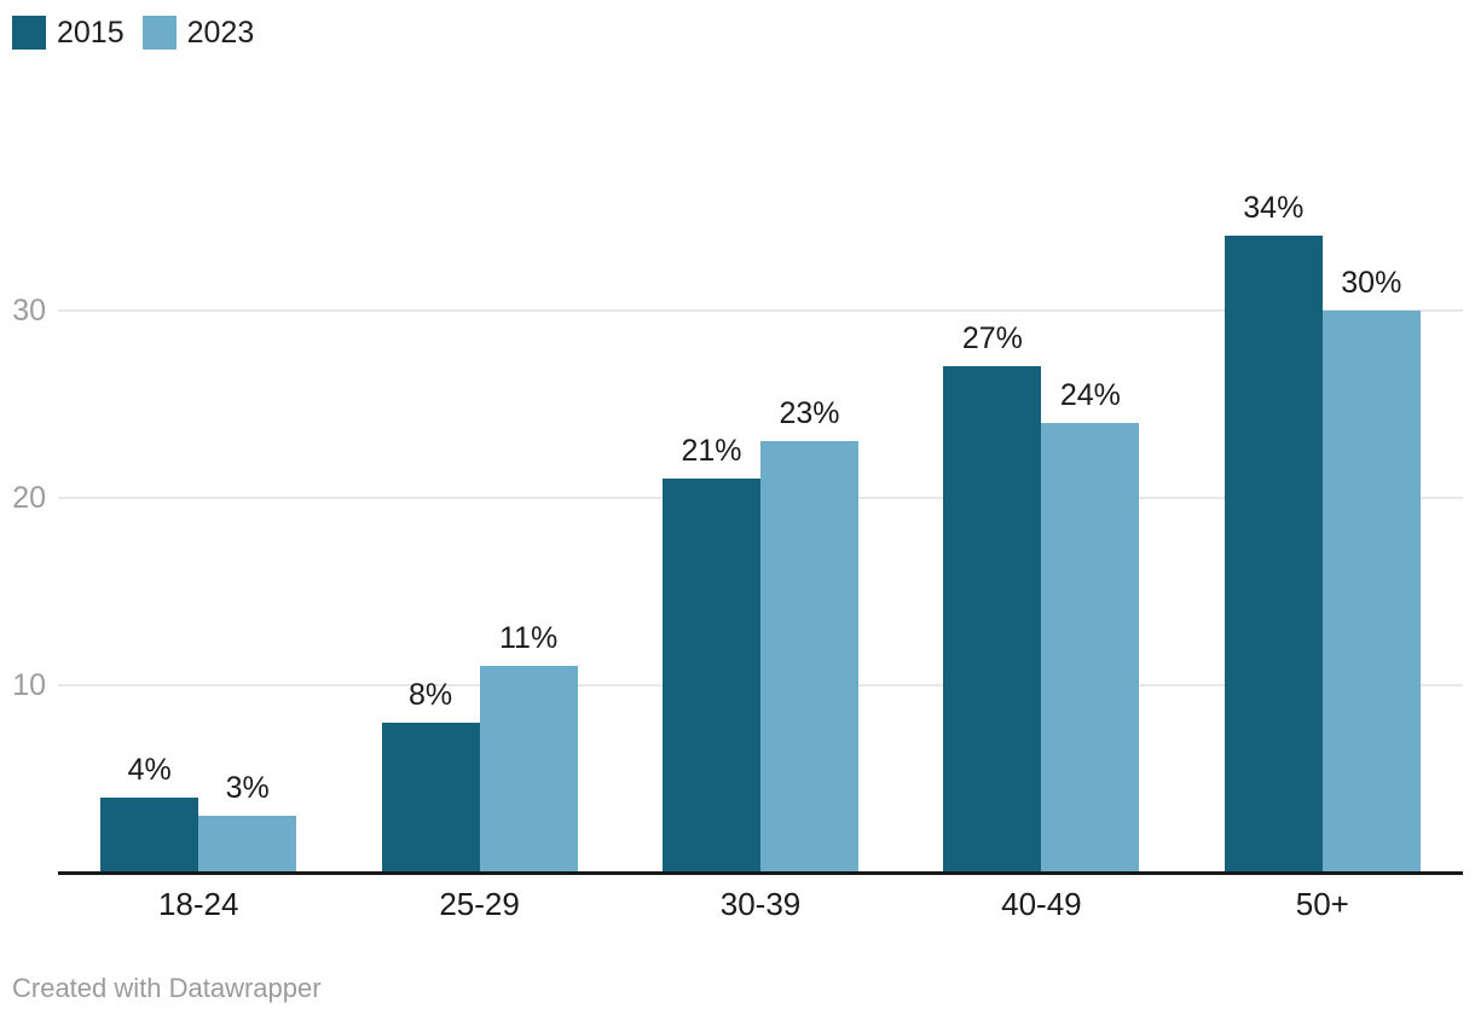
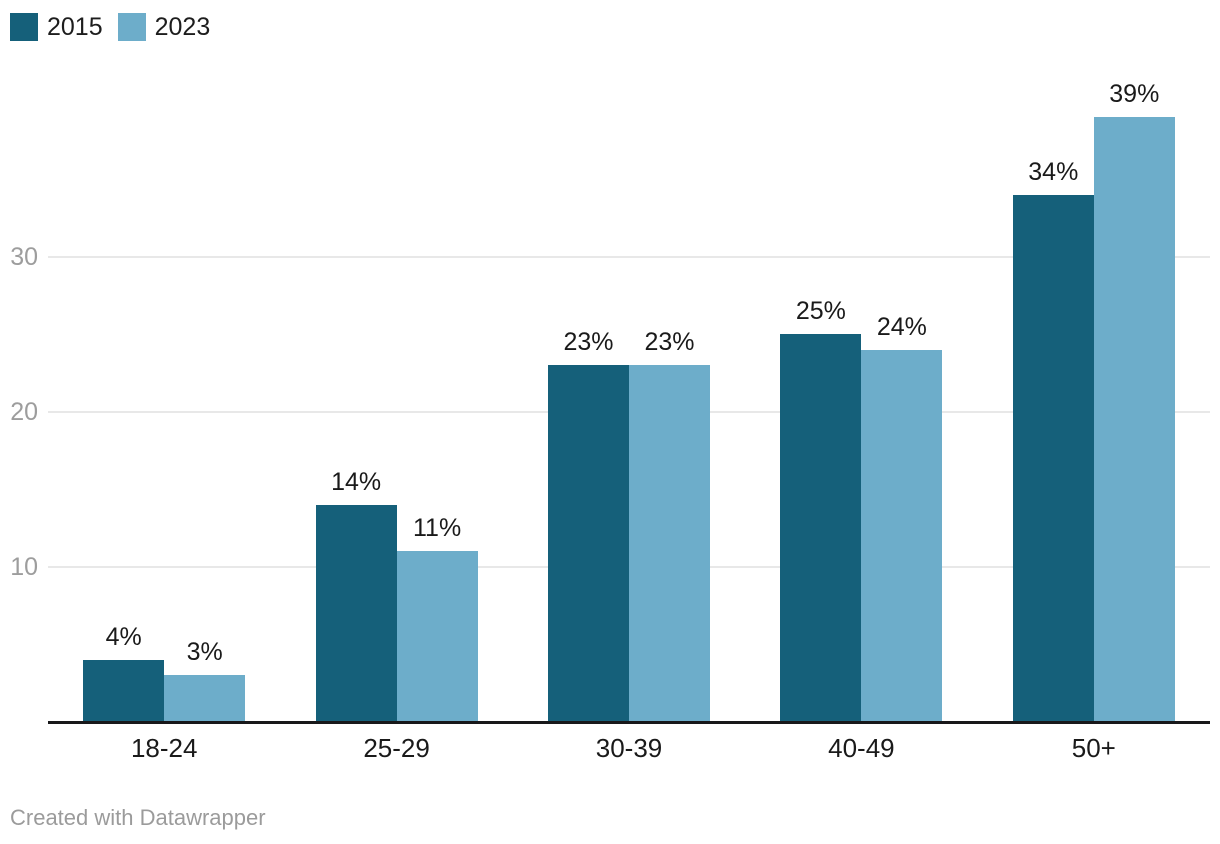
2015/25-29: 8% -> 14%
2015/30-39: 21% -> 23%
2015/40-49: 27% -> 25%
2023/50+: 30% -> 39%
